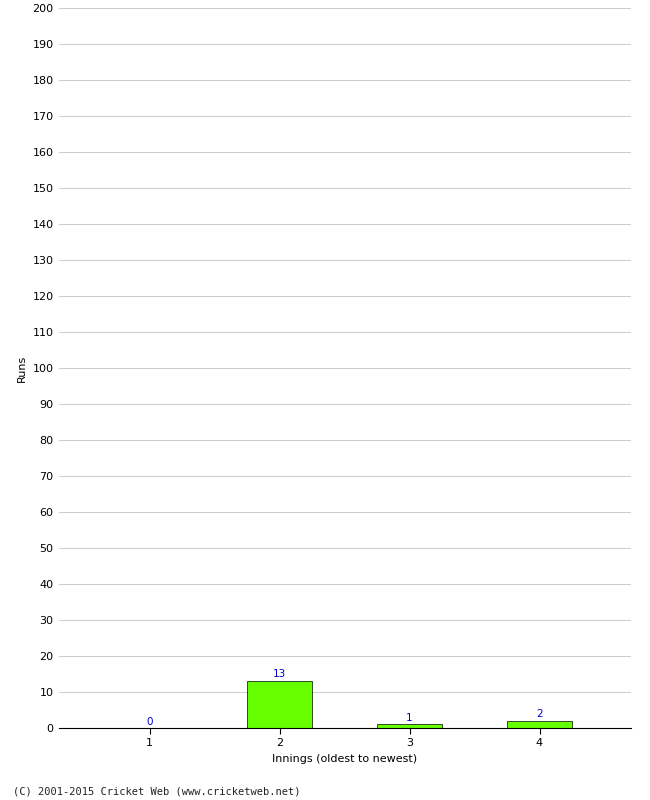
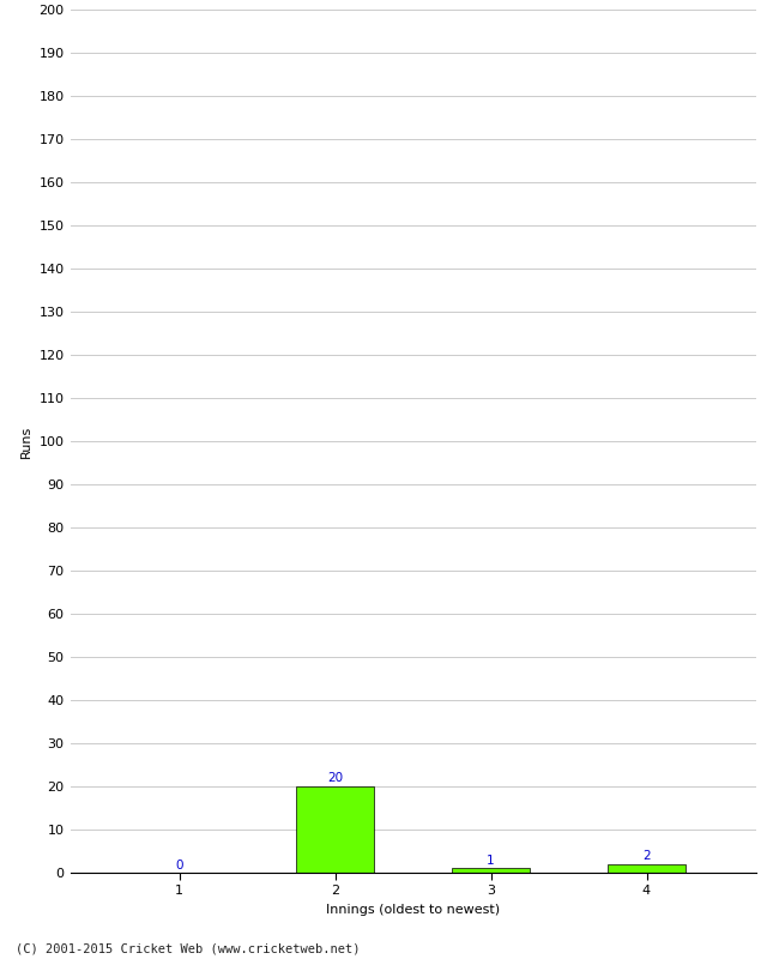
2: 13 -> 20
